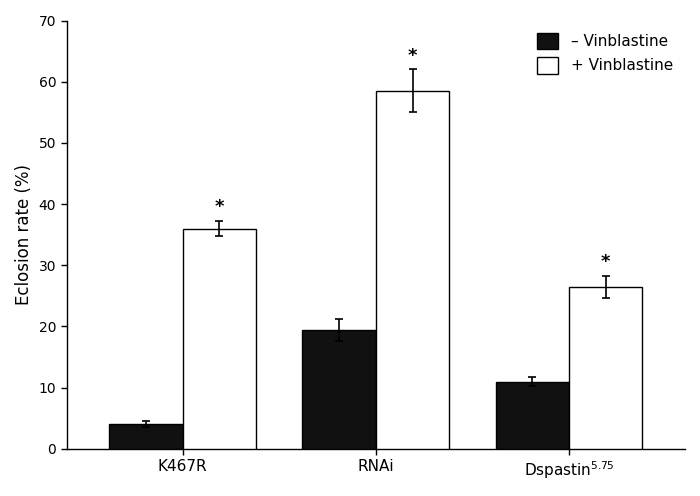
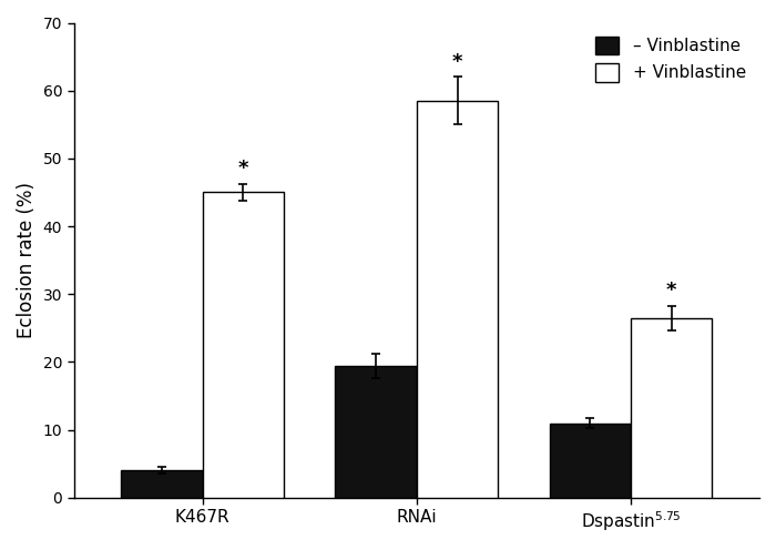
+ Vinblastine/K467R: 36.0 -> 45.0
